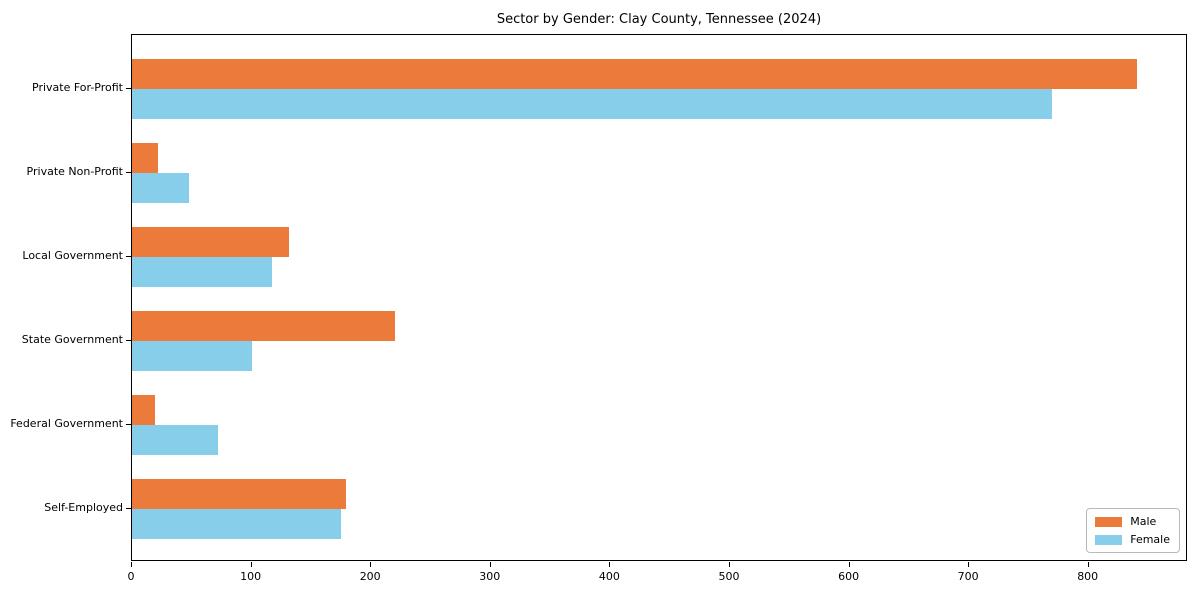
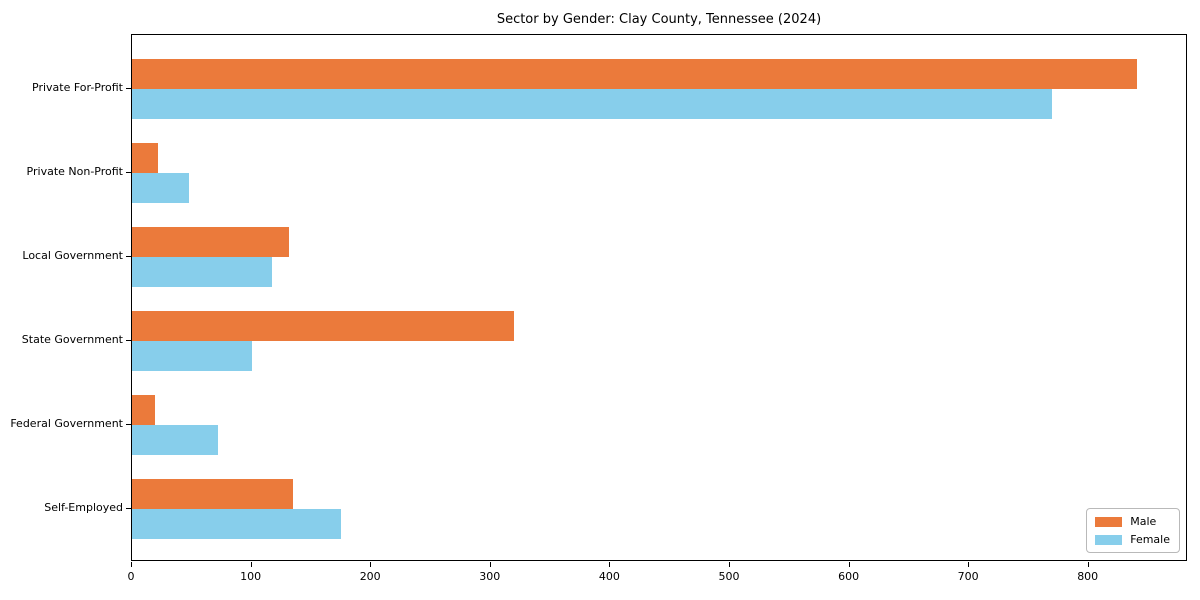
Male/State Government: 220 -> 319
Male/Self-Employed: 179 -> 135
